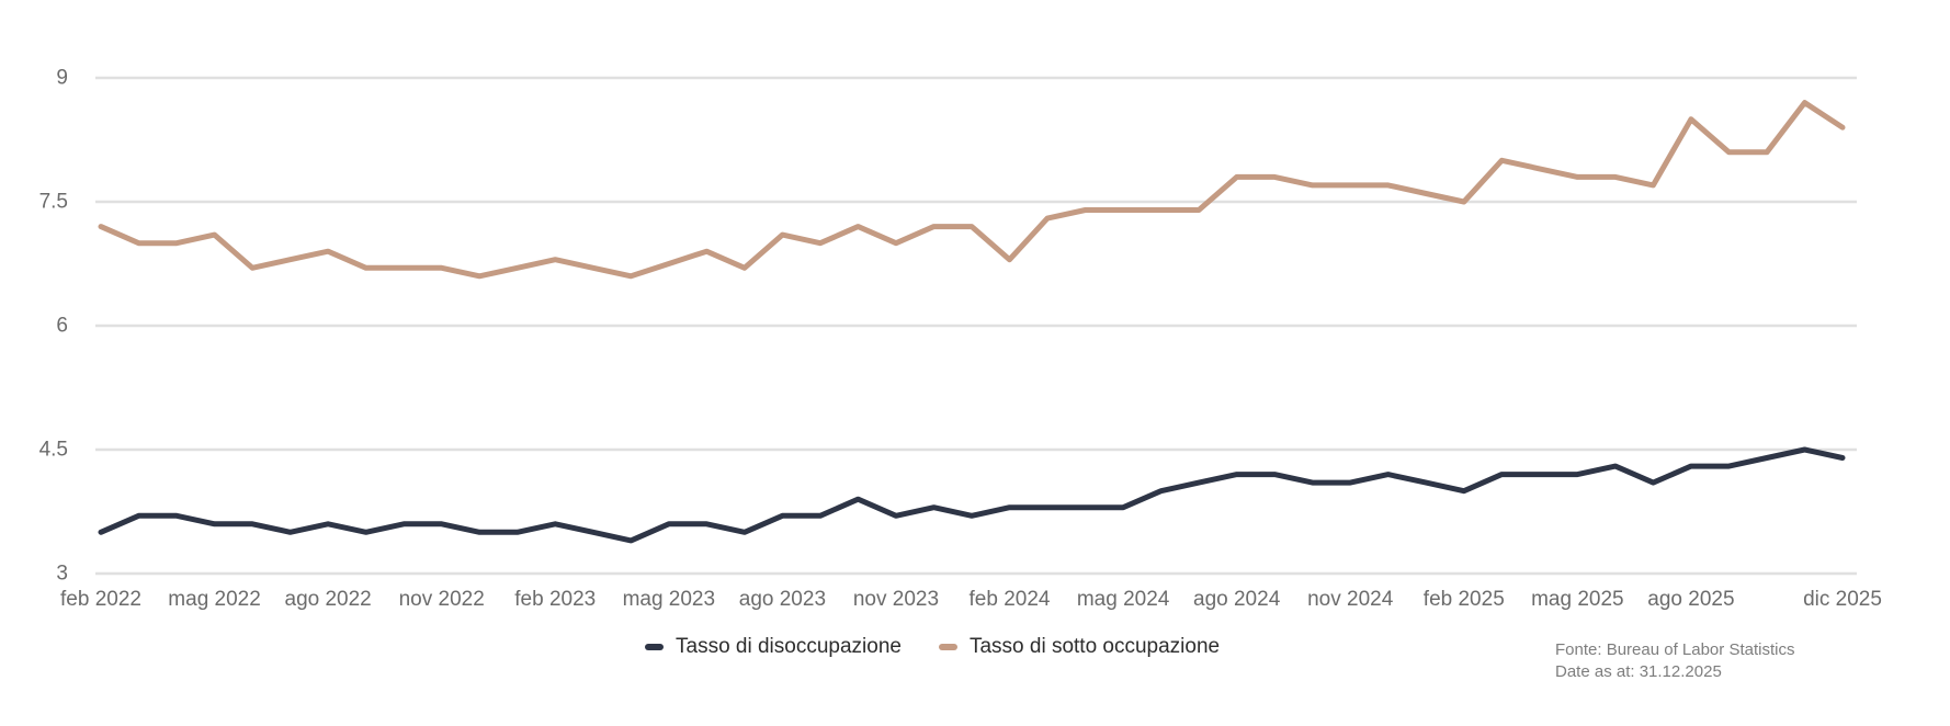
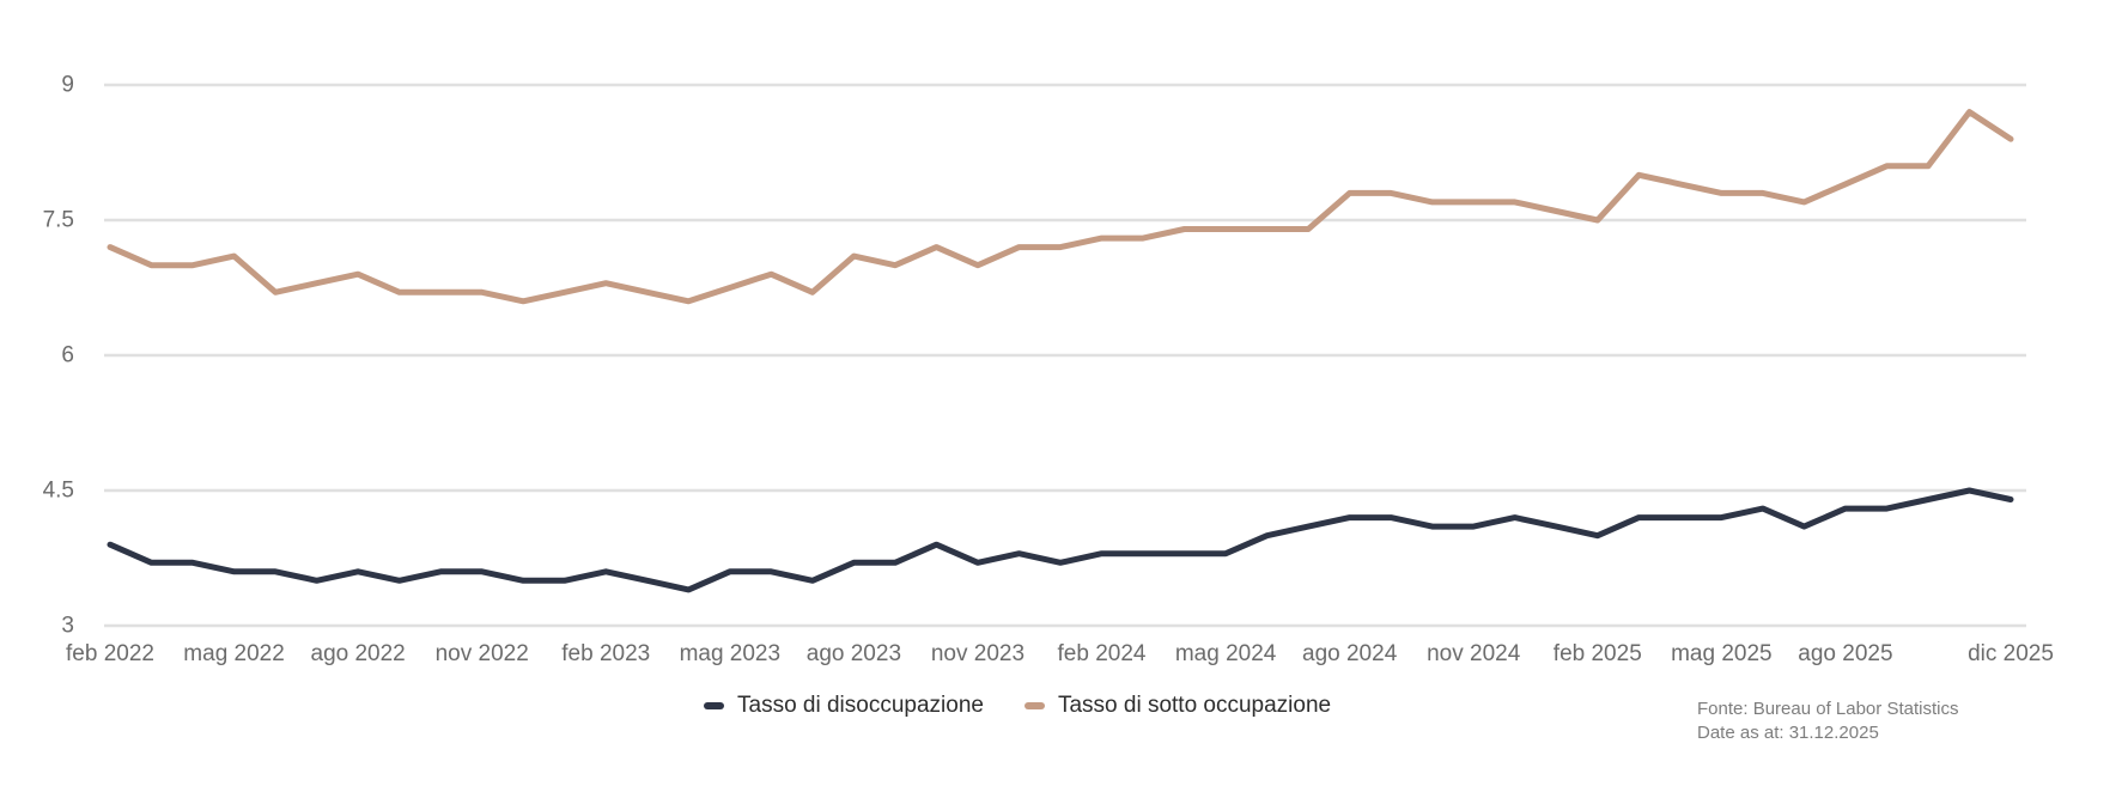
Tasso di disoccupazione/feb 2022: 3.5 -> 3.9
Tasso di sotto occupazione/feb 2024: 6.8 -> 7.3
Tasso di sotto occupazione/ago 2025: 8.5 -> 7.9
